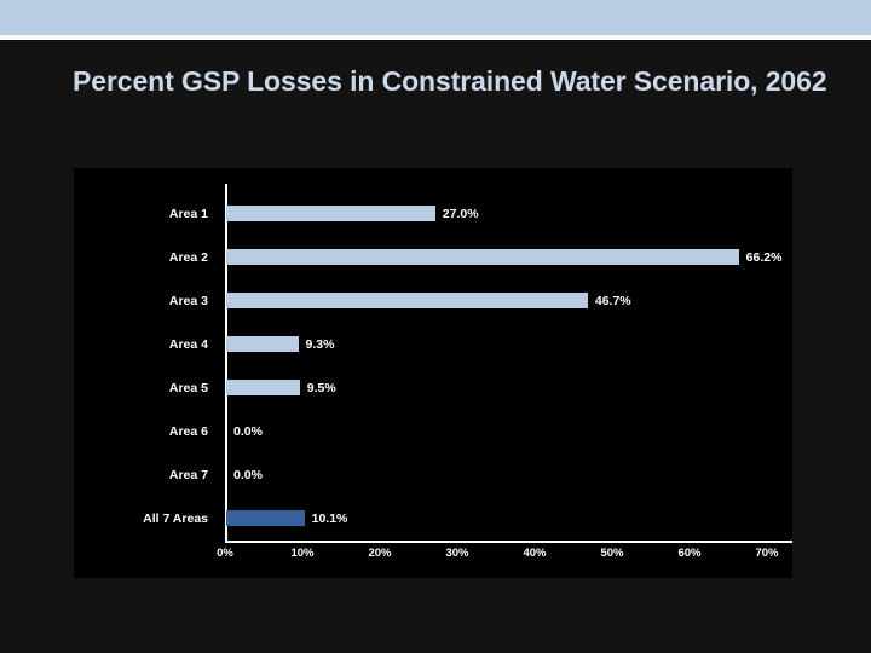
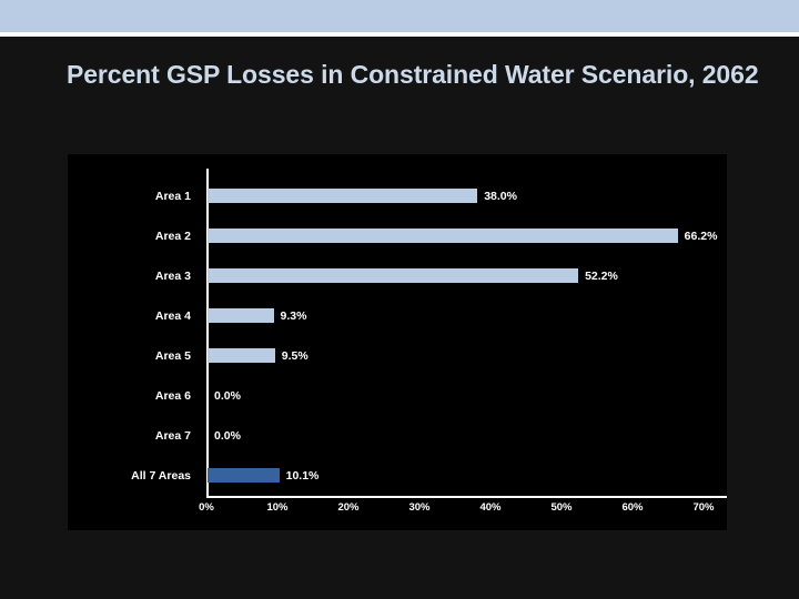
Area 1: 27.0% -> 38.0%
Area 3: 46.7% -> 52.2%
